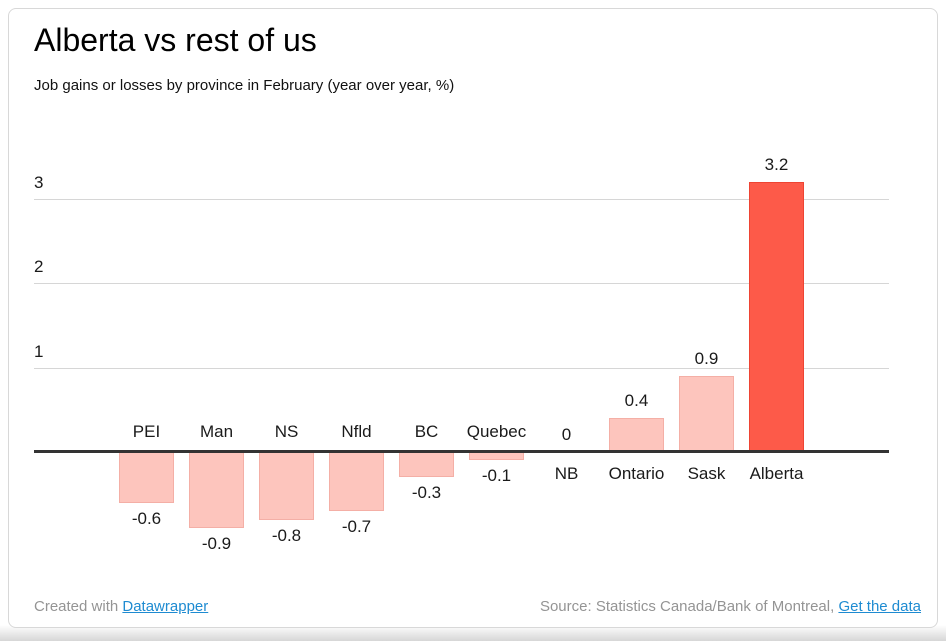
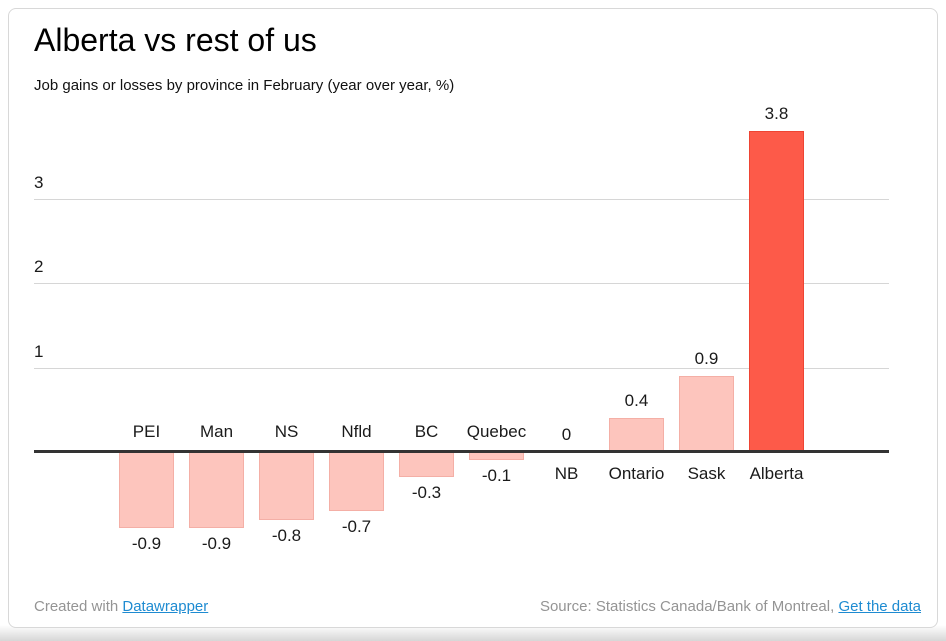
PEI: -0.6 -> -0.9
Alberta: 3.2 -> 3.8
